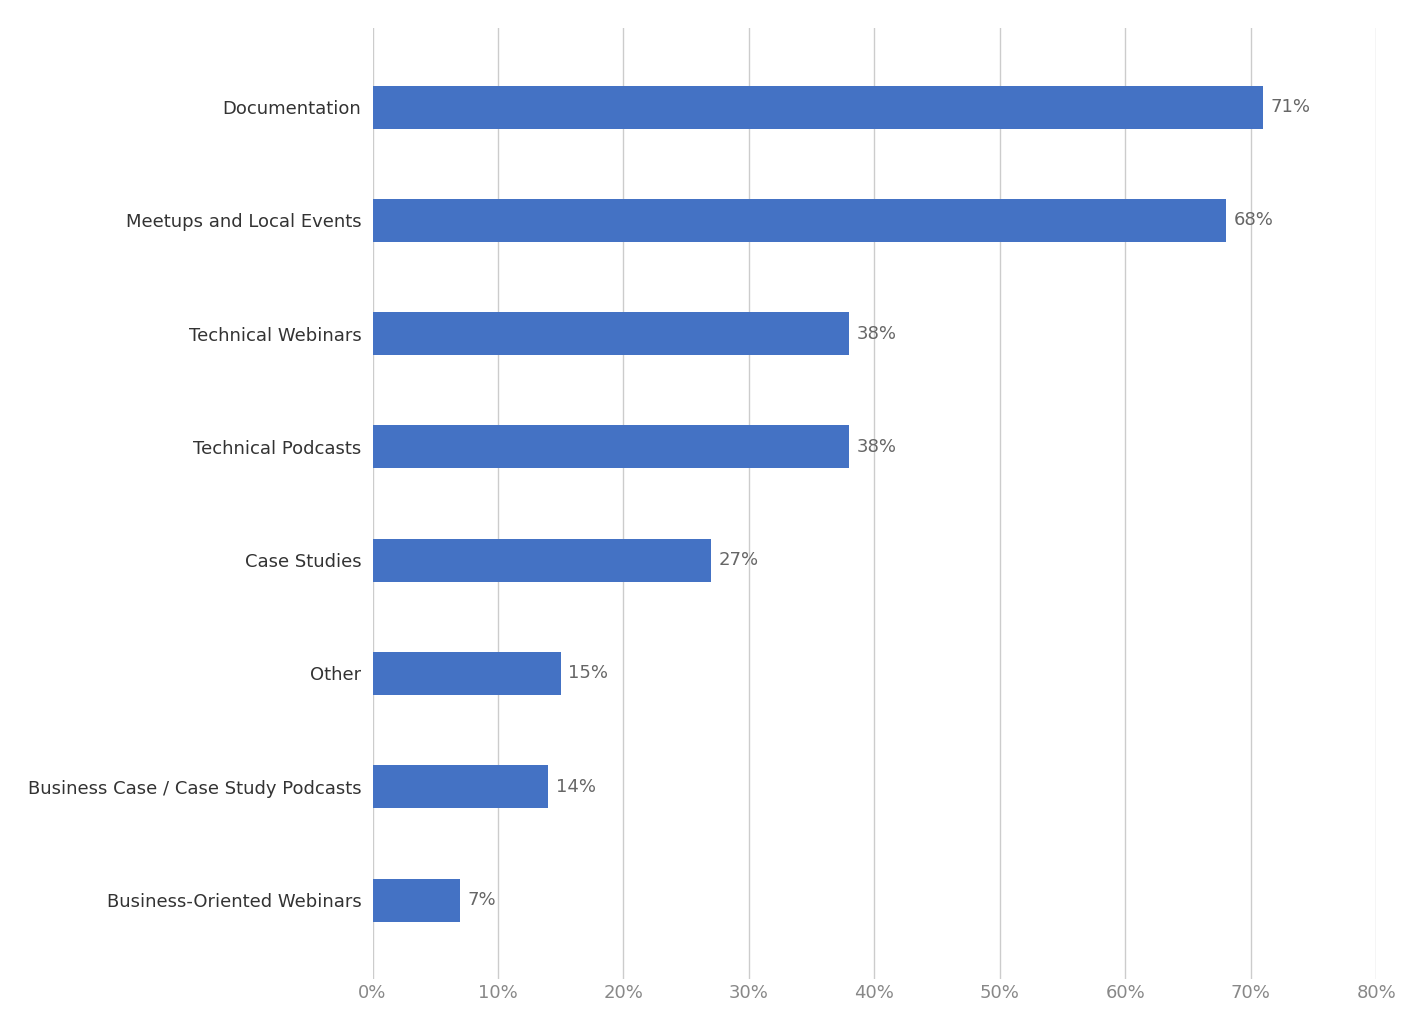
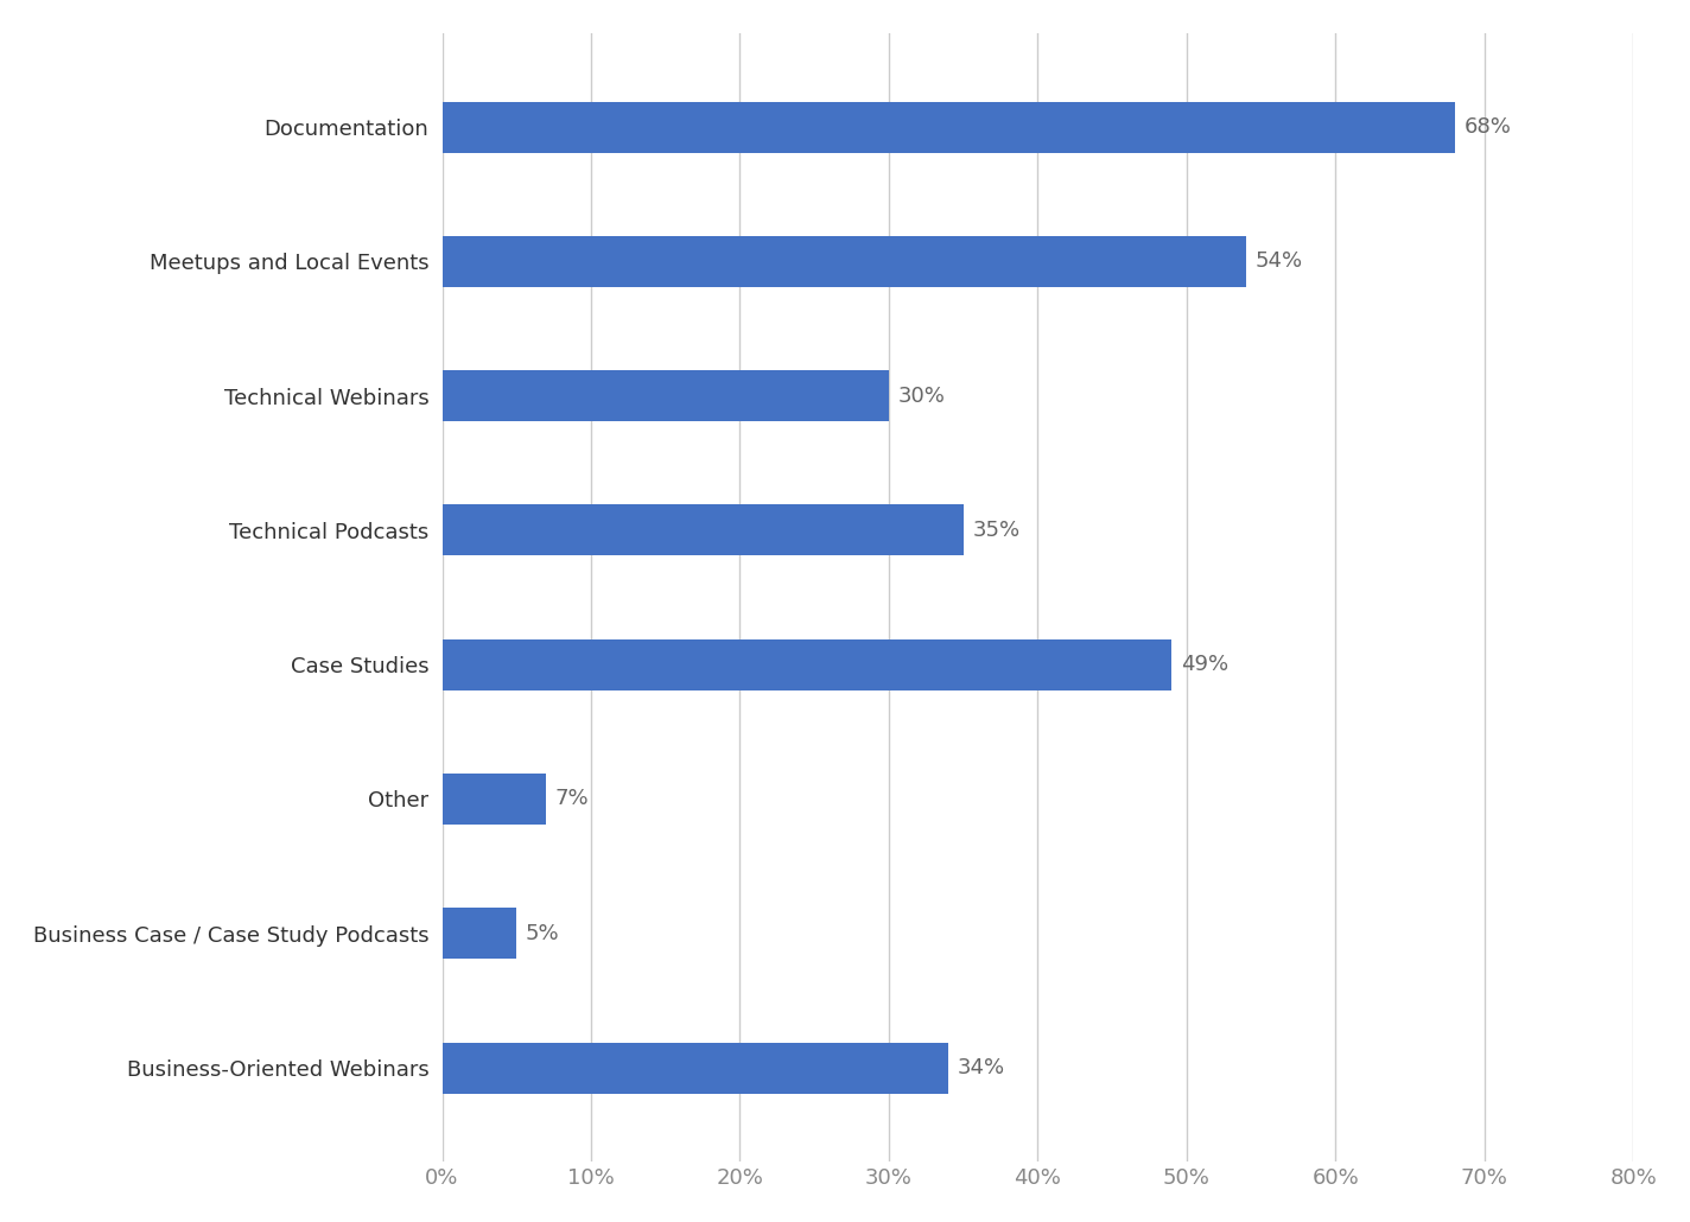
Documentation: 71% -> 68%
Meetups and Local Events: 68% -> 54%
Technical Webinars: 38% -> 30%
Technical Podcasts: 38% -> 35%
Case Studies: 27% -> 49%
Other: 15% -> 7%
Business Case / Case Study Podcasts: 14% -> 5%
Business-Oriented Webinars: 7% -> 34%
